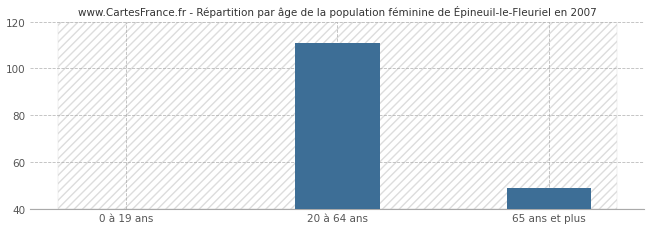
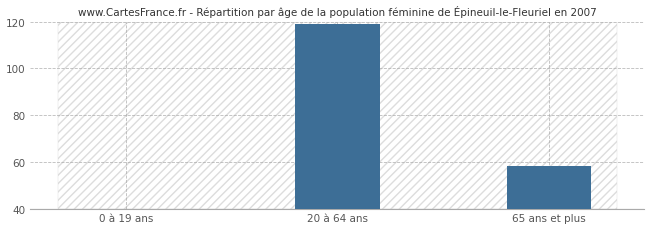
20 à 64 ans: 111 -> 119
65 ans et plus: 49 -> 58
